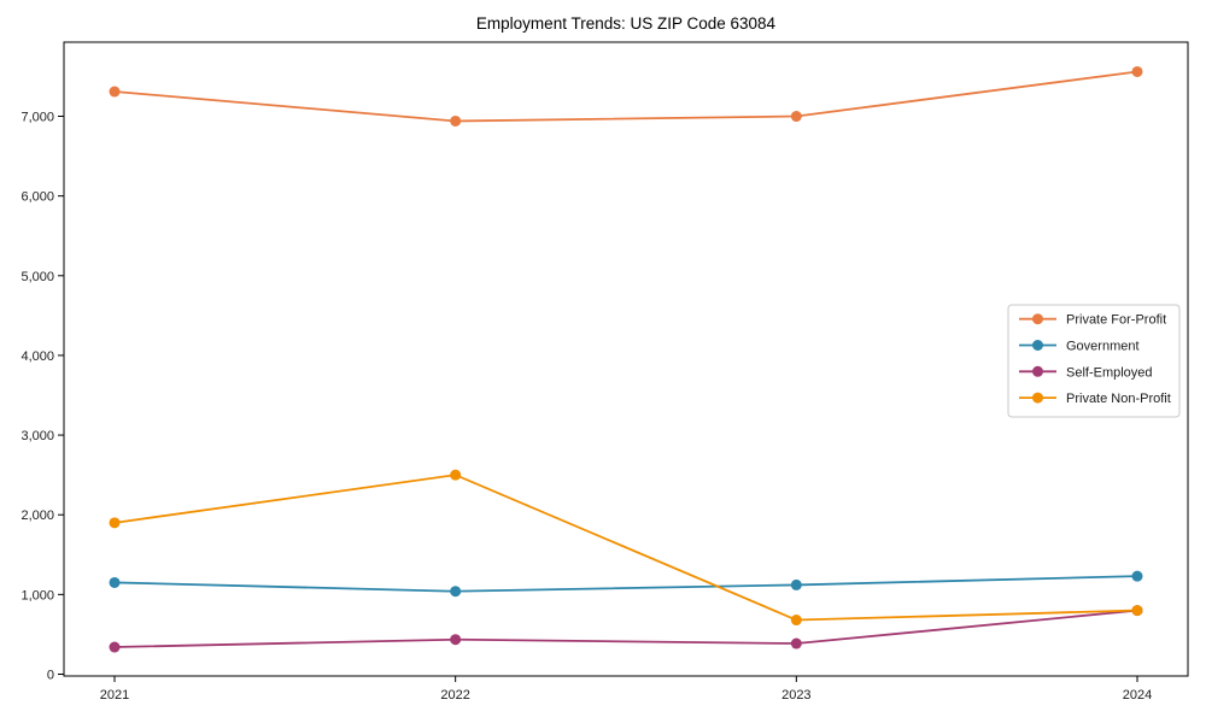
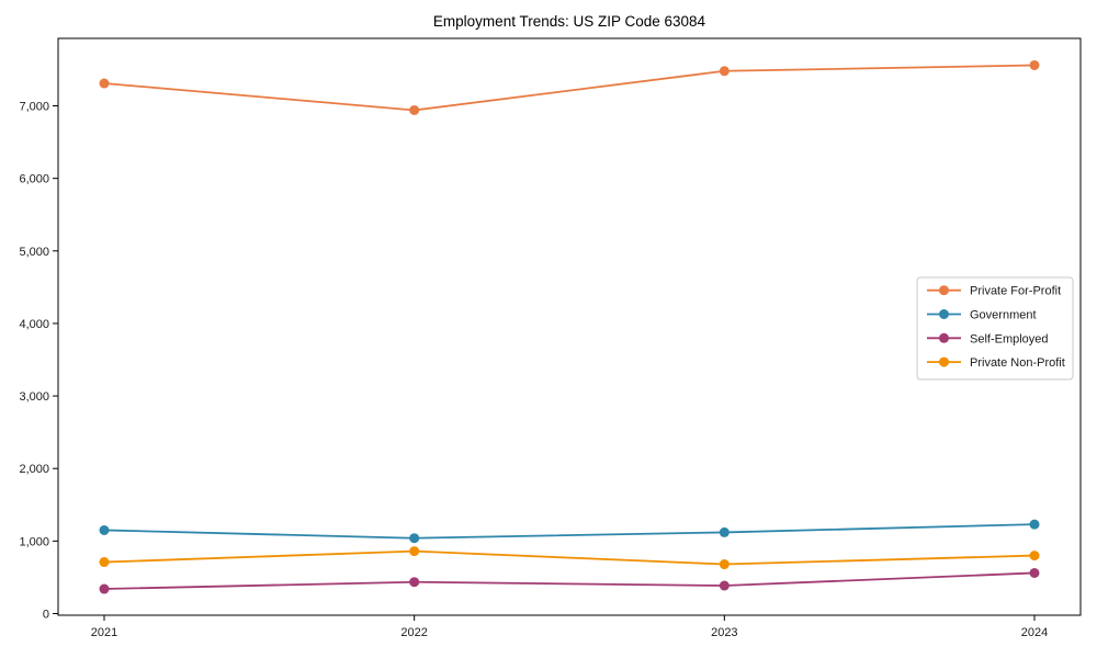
Private Non-Profit/2021: 1900 -> 700
Private Non-Profit/2022: 2500 -> 900
Private For-Profit/2023: 7000 -> 7500
Self-Employed/2024: 800 -> 600
